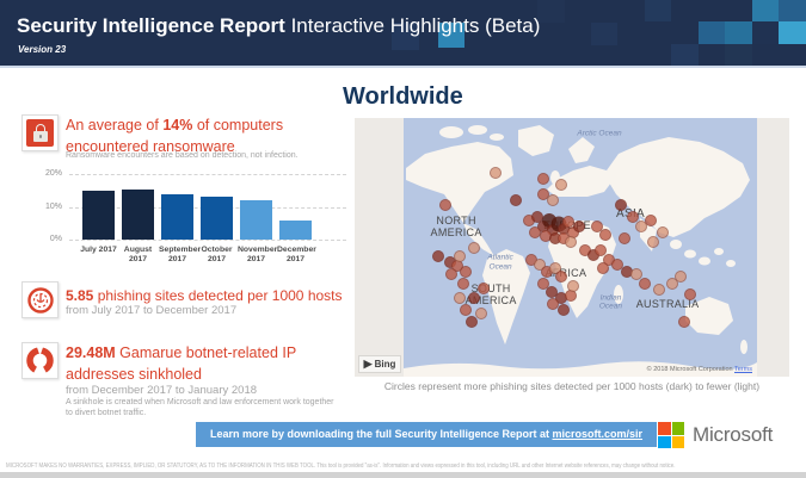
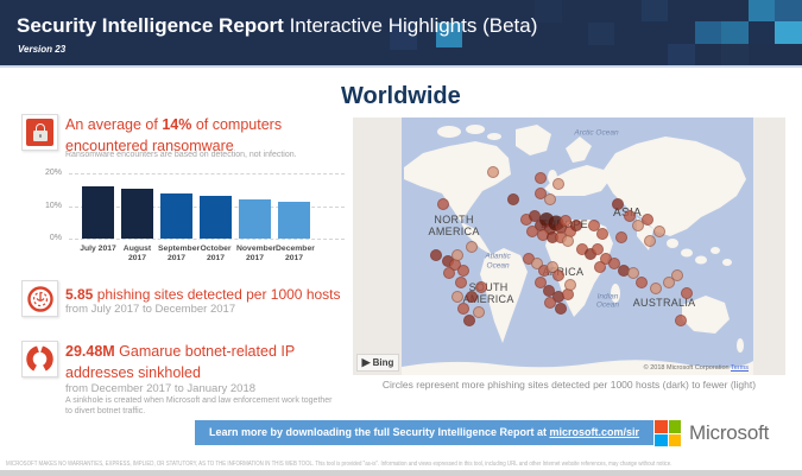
July 2017: 15% -> 16%
December 2017: 6% -> 11%
